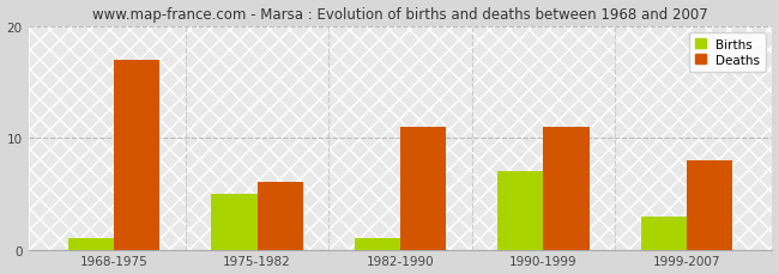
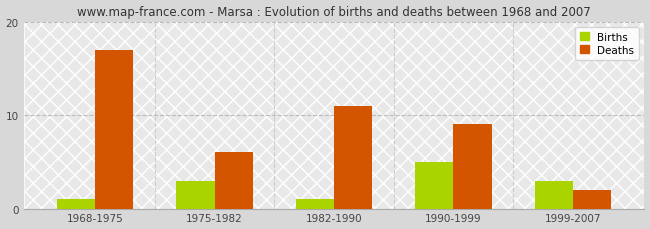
Births/1975-1982: 5 -> 3
Births/1990-1999: 7 -> 5
Deaths/1990-1999: 11 -> 9
Deaths/1999-2007: 8 -> 2
